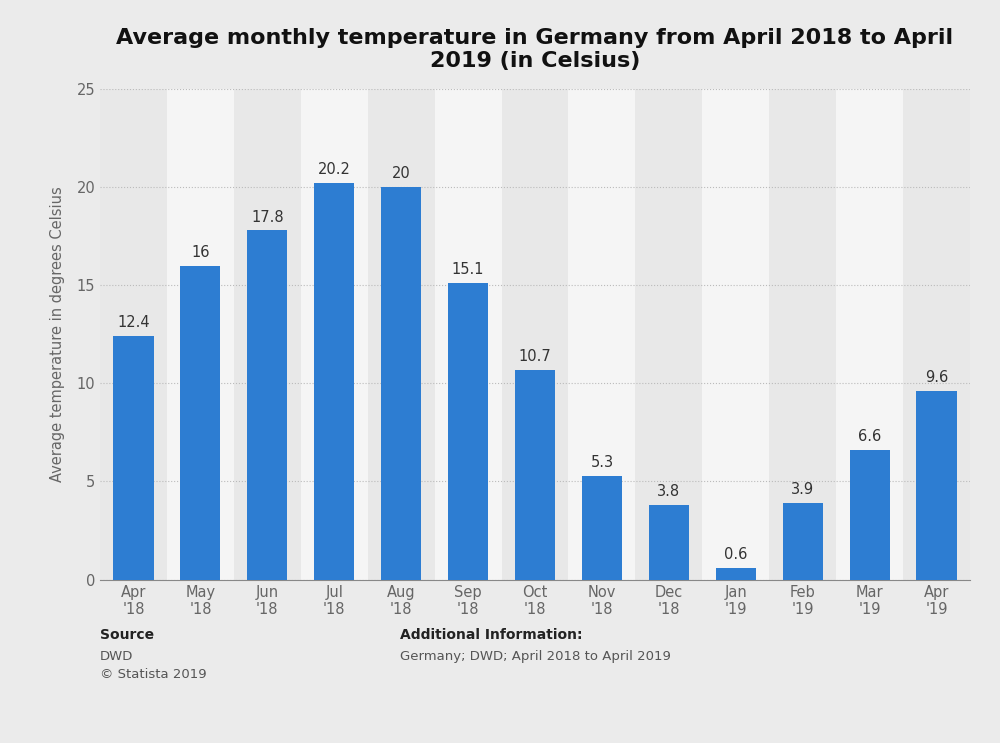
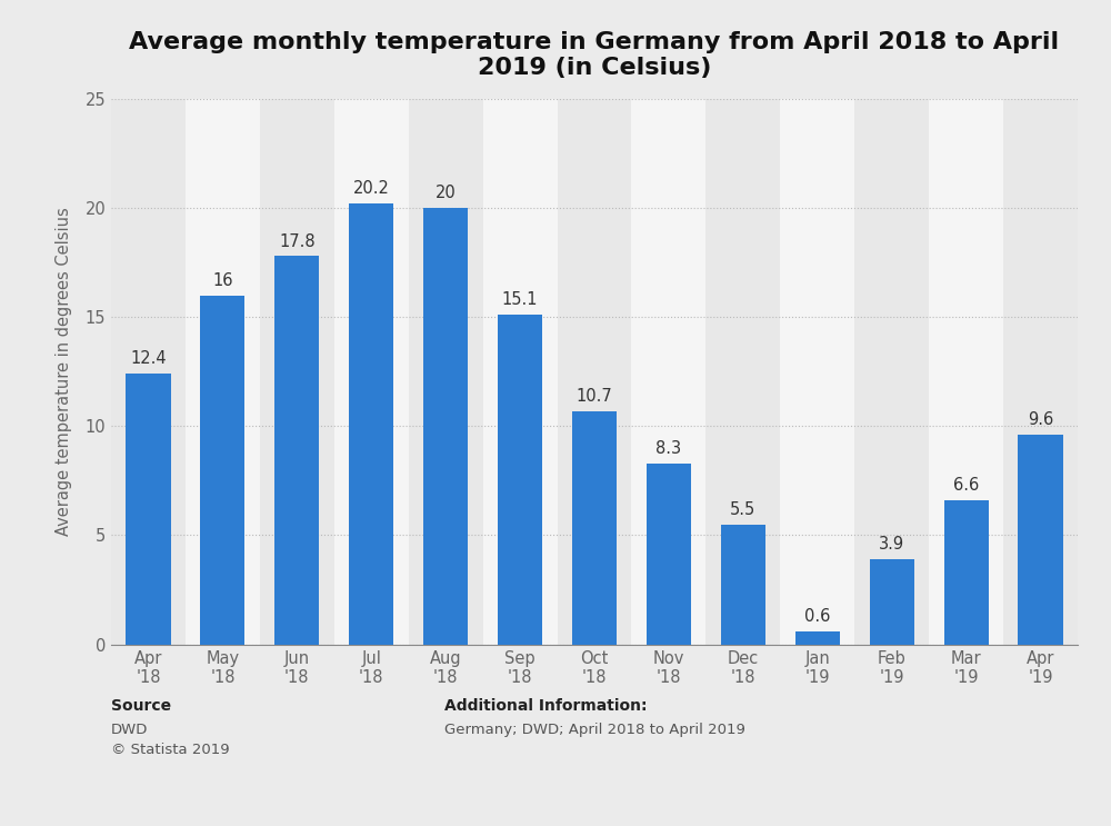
Nov '18: 5.3 -> 8.3
Dec '18: 3.8 -> 5.5
